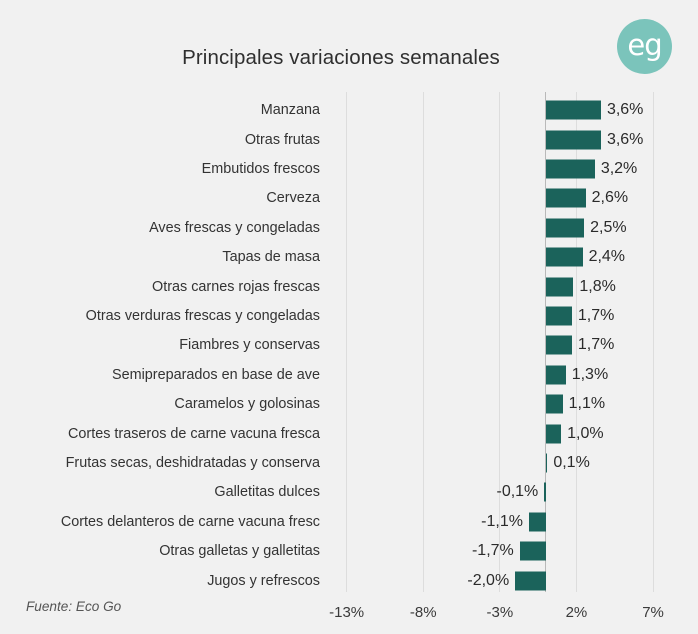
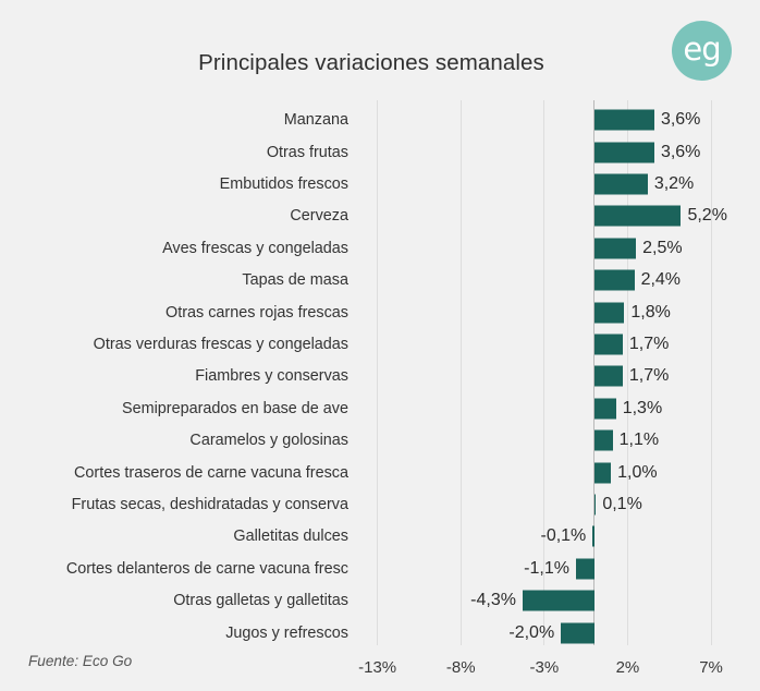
Cerveza: 2,6% -> 5,2%
Otras galletas y galletitas: -1,7% -> -4,3%
